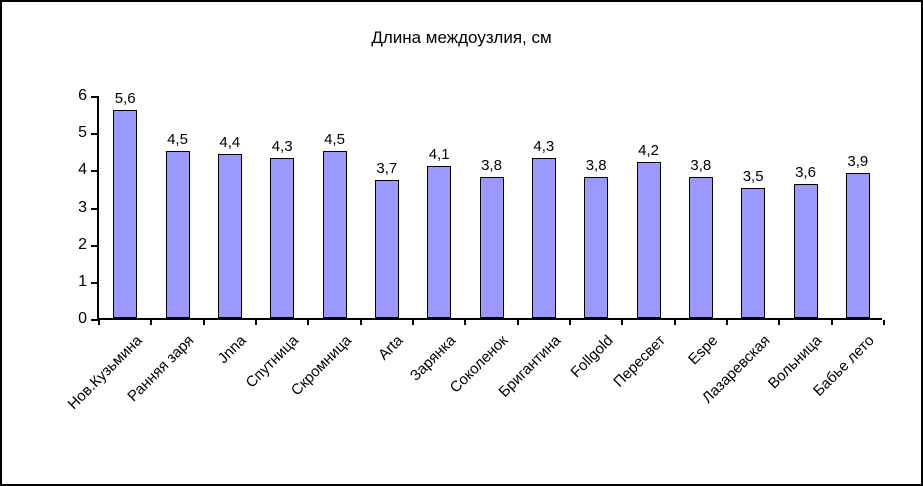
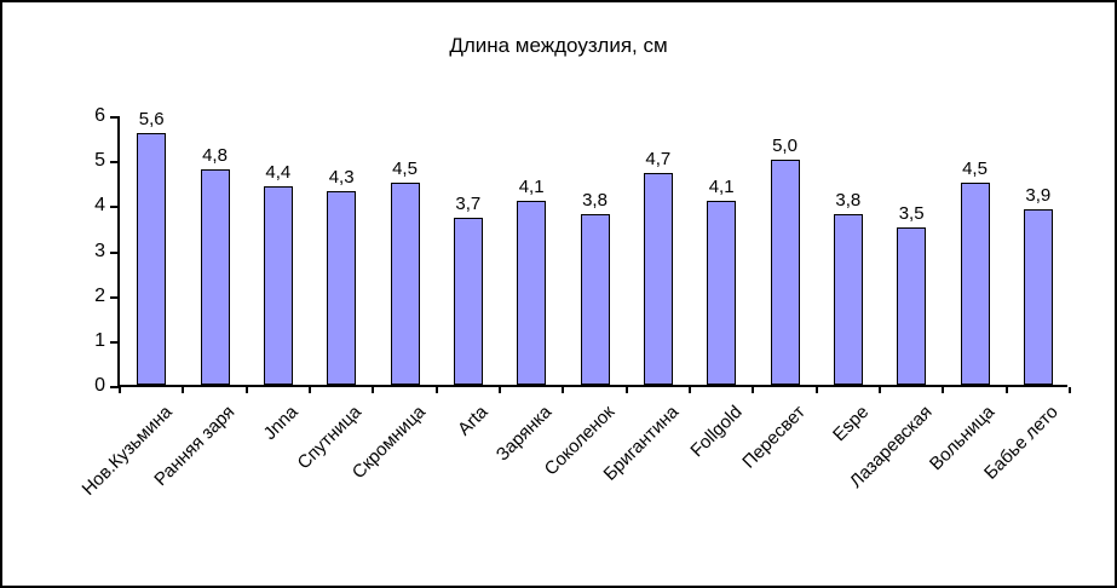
Ранняя заря: 4,5 -> 4,8
Бригантина: 4,3 -> 4,7
Follgold: 3,8 -> 4,1
Пересвет: 4,2 -> 5,0
Вольница: 3,6 -> 4,5
